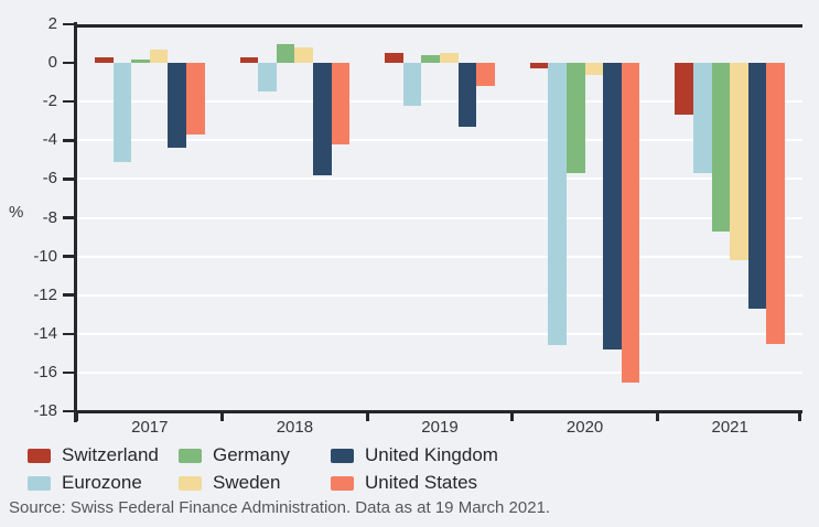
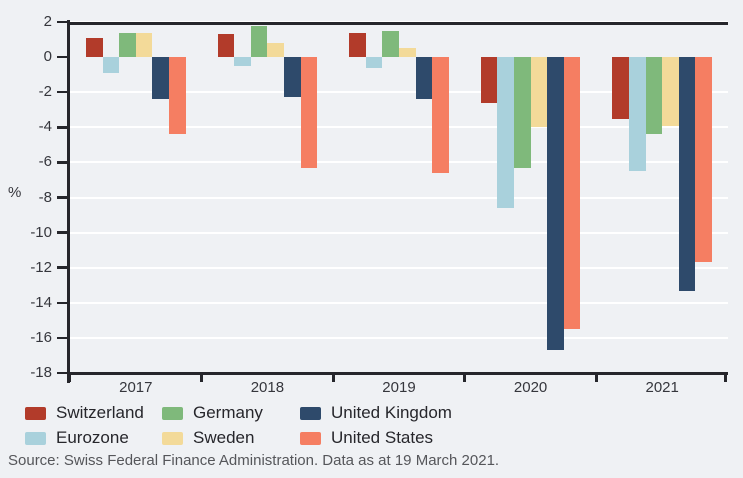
Switzerland/2017: 0.3 -> 1.1
Eurozone/2017: -5.1 -> -0.9
Germany/2017: 0.2 -> 1.4
Sweden/2017: 0.7 -> 1.4
United Kingdom/2017: -4.4 -> -2.4
United States/2017: -3.7 -> -4.4
Switzerland/2018: 0.3 -> 1.3
Eurozone/2018: -1.5 -> -0.5
Germany/2018: 1.0 -> 1.8
United Kingdom/2018: -5.8 -> -2.3
United States/2018: -4.2 -> -6.3
Switzerland/2019: 0.5 -> 1.4
Eurozone/2019: -2.2 -> -0.6
Germany/2019: 0.4 -> 1.5
United Kingdom/2019: -3.3 -> -2.4
United States/2019: -1.2 -> -6.6
Switzerland/2020: -0.3 -> -2.6
Eurozone/2020: -14.6 -> -8.6
Germany/2020: -5.7 -> -6.3
Sweden/2020: -0.6 -> -4.0
United Kingdom/2020: -14.8 -> -16.7
United States/2020: -16.5 -> -15.5
Switzerland/2021: -2.7 -> -3.5
Eurozone/2021: -5.7 -> -6.5
Germany/2021: -8.7 -> -4.4
Sweden/2021: -10.2 -> -3.9
United Kingdom/2021: -12.7 -> -13.3
United States/2021: -14.5 -> -11.7
